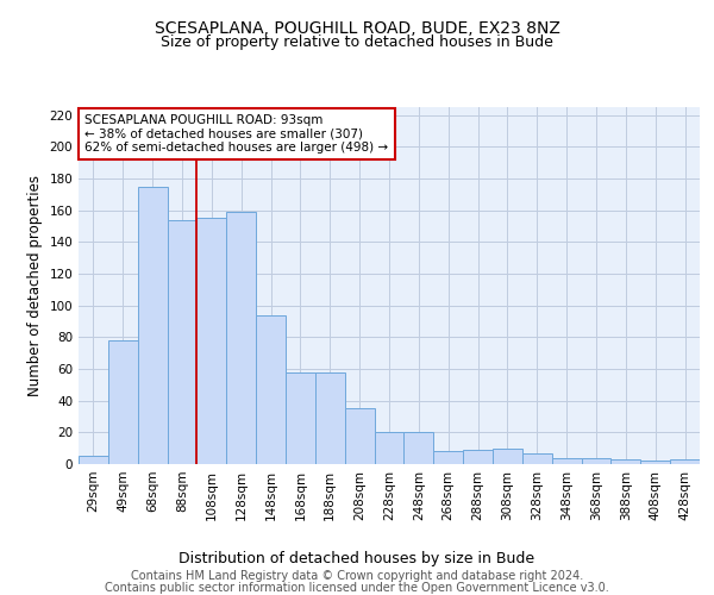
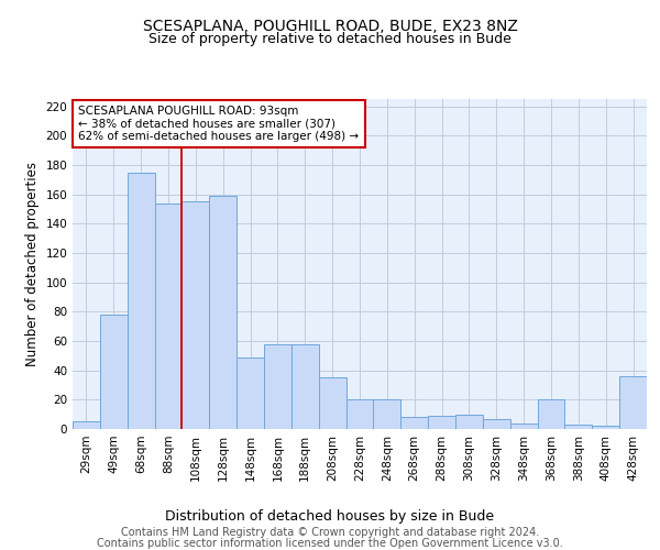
148sqm: 94 -> 49
368sqm: 4 -> 20
428sqm: 3 -> 36
